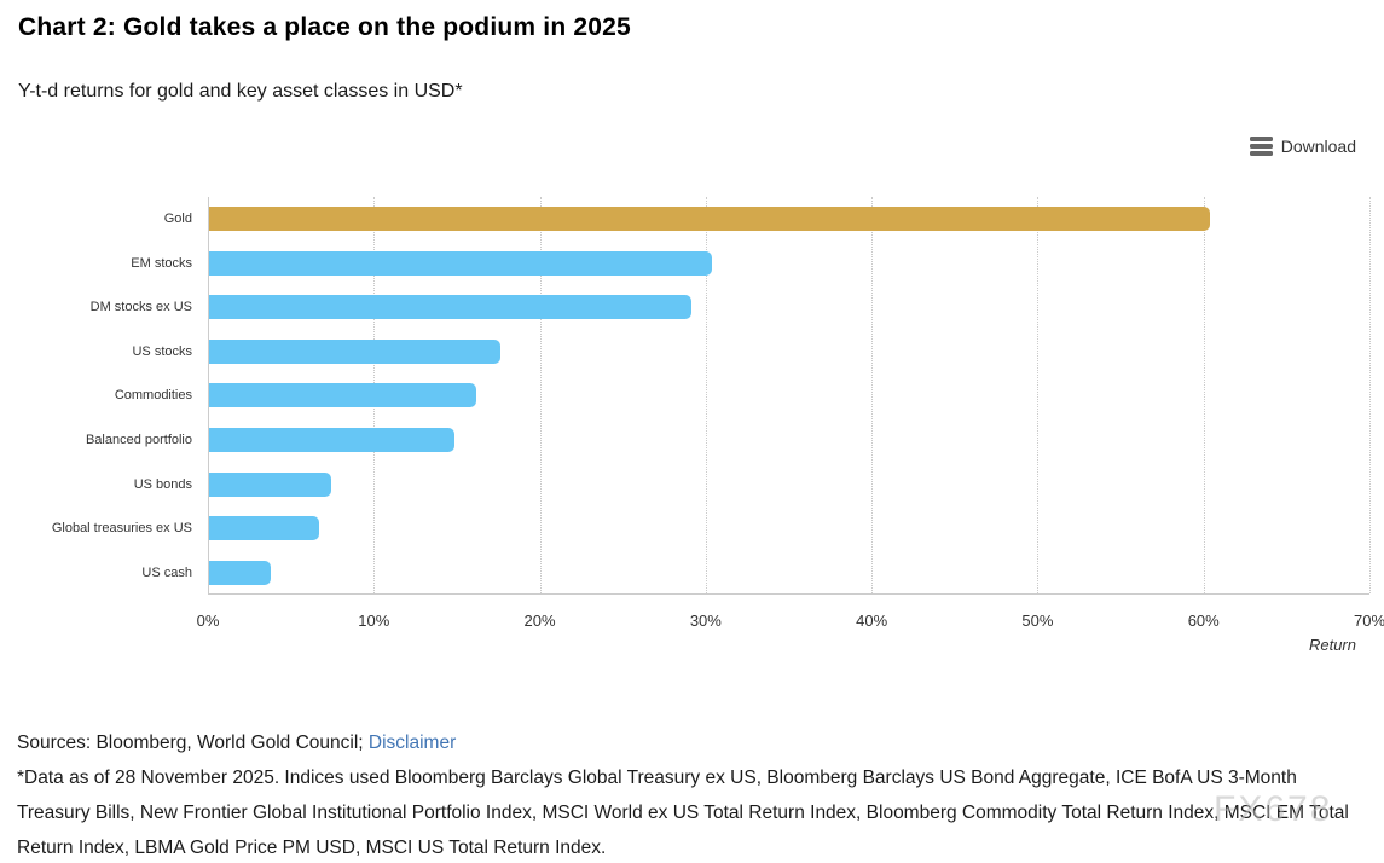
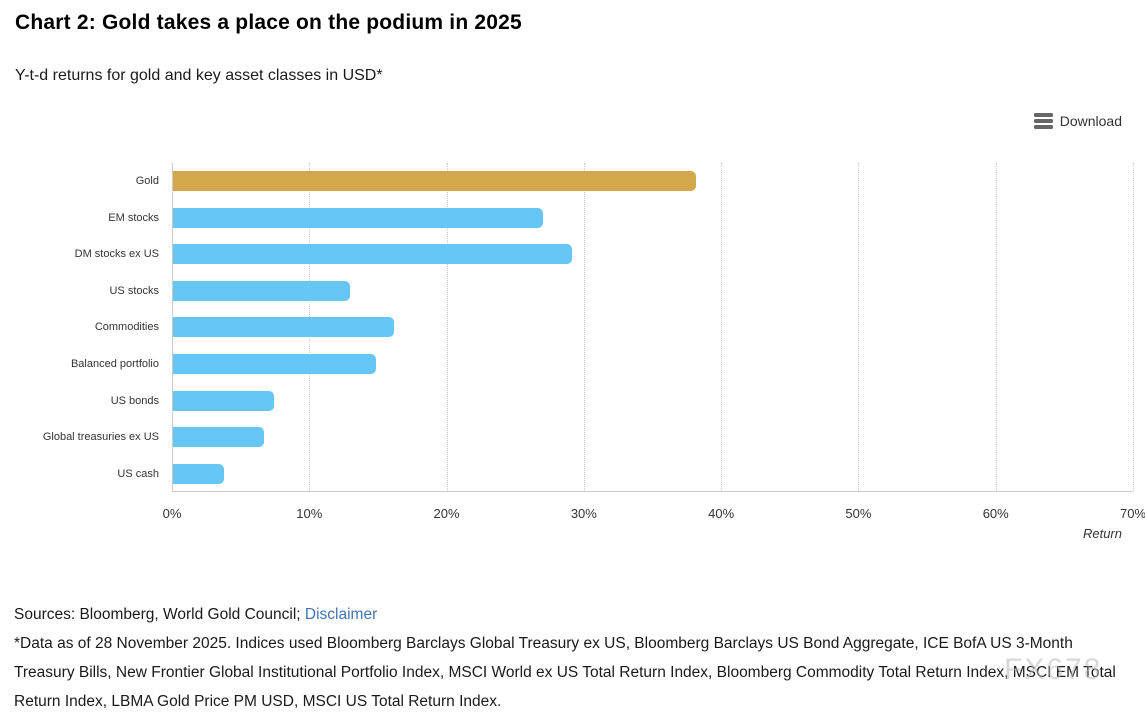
Gold: 60.4% -> 38.1%
EM stocks: 30.3% -> 27.0%
US stocks: 17.6% -> 12.9%
